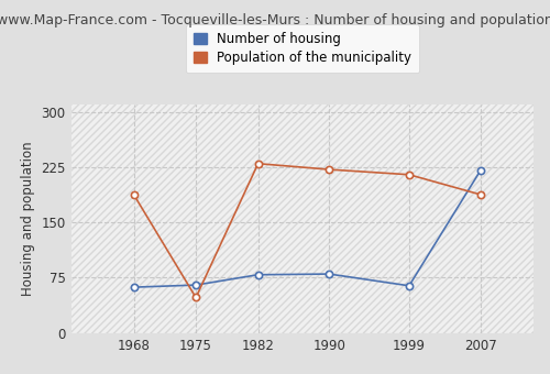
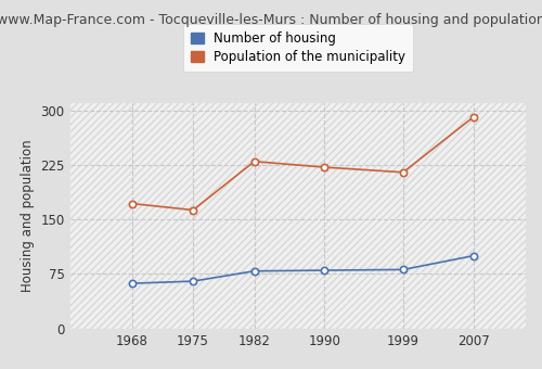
Population of the municipality/1968: 188 -> 172
Population of the municipality/1975: 48 -> 163
Number of housing/1999: 64 -> 81
Number of housing/2007: 220 -> 100
Population of the municipality/2007: 188 -> 291
